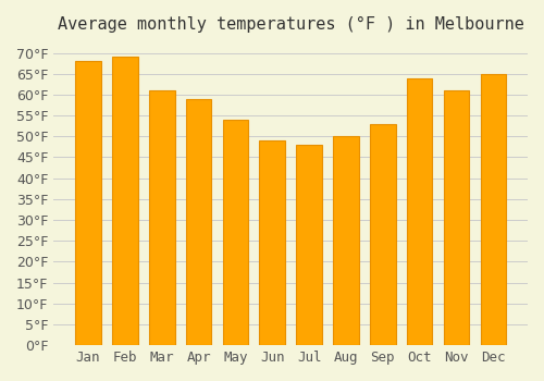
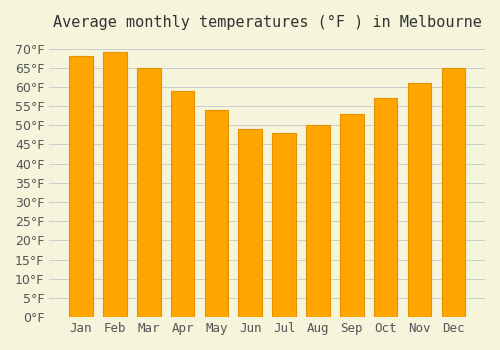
Mar: 61°F -> 65°F
Oct: 64°F -> 57°F
